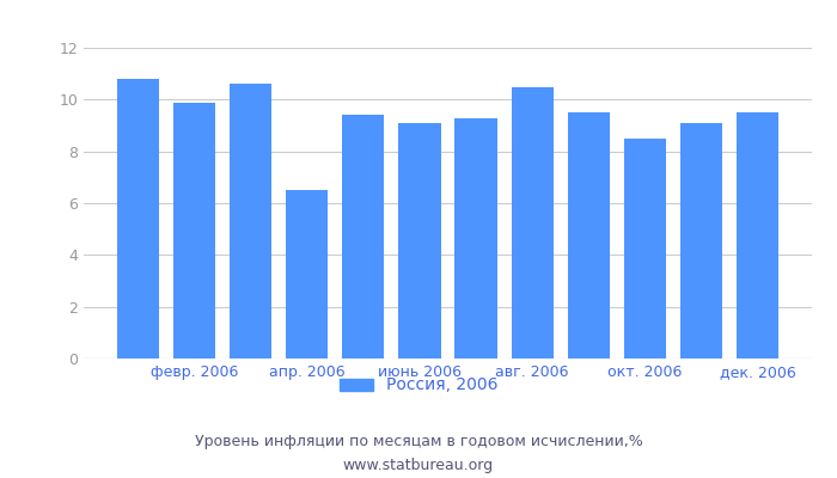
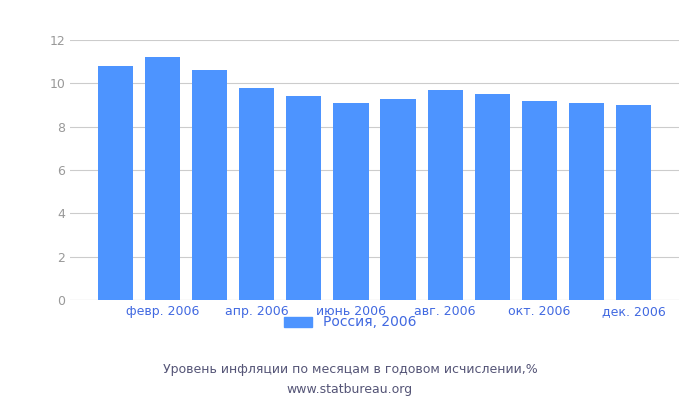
февр. 2006: 9.9 -> 11.2
апр. 2006: 6.5 -> 9.8
авг. 2006: 10.5 -> 9.7
окт. 2006: 8.5 -> 9.2
дек. 2006: 9.5 -> 9.0
